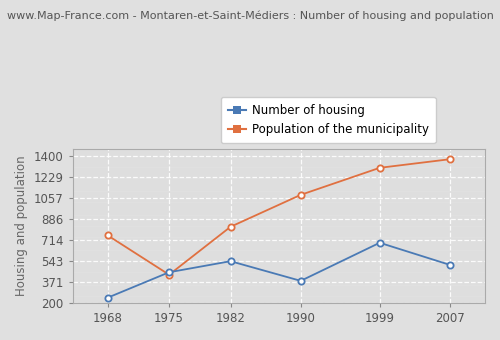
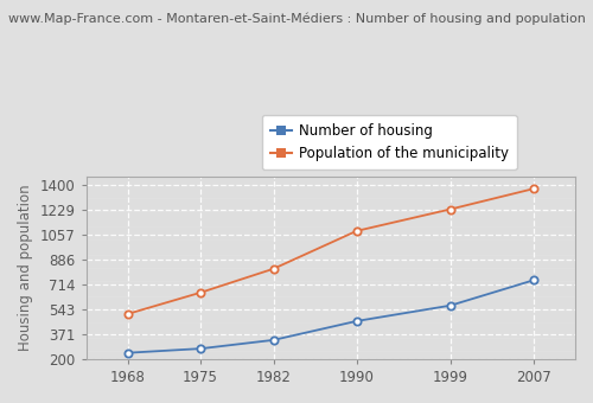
Population of the municipality/1968: 750 -> 510
Number of housing/1975: 450 -> 270
Population of the municipality/1975: 430 -> 660
Number of housing/1982: 540 -> 330
Number of housing/1990: 380 -> 460
Number of housing/1999: 690 -> 570
Population of the municipality/1999: 1300 -> 1230
Number of housing/2007: 510 -> 740
